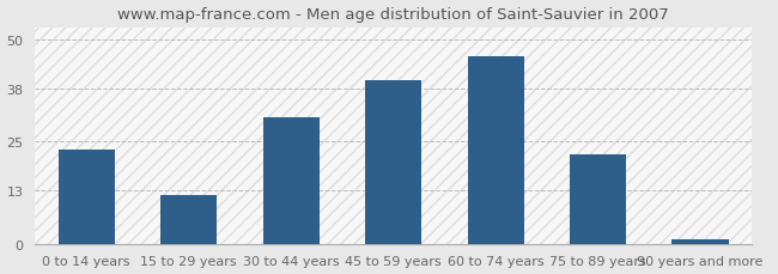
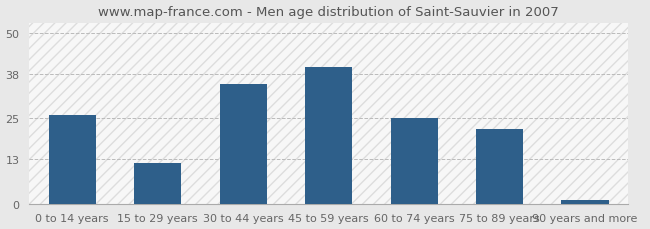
0 to 14 years: 23 -> 26
30 to 44 years: 31 -> 35
60 to 74 years: 46 -> 25
